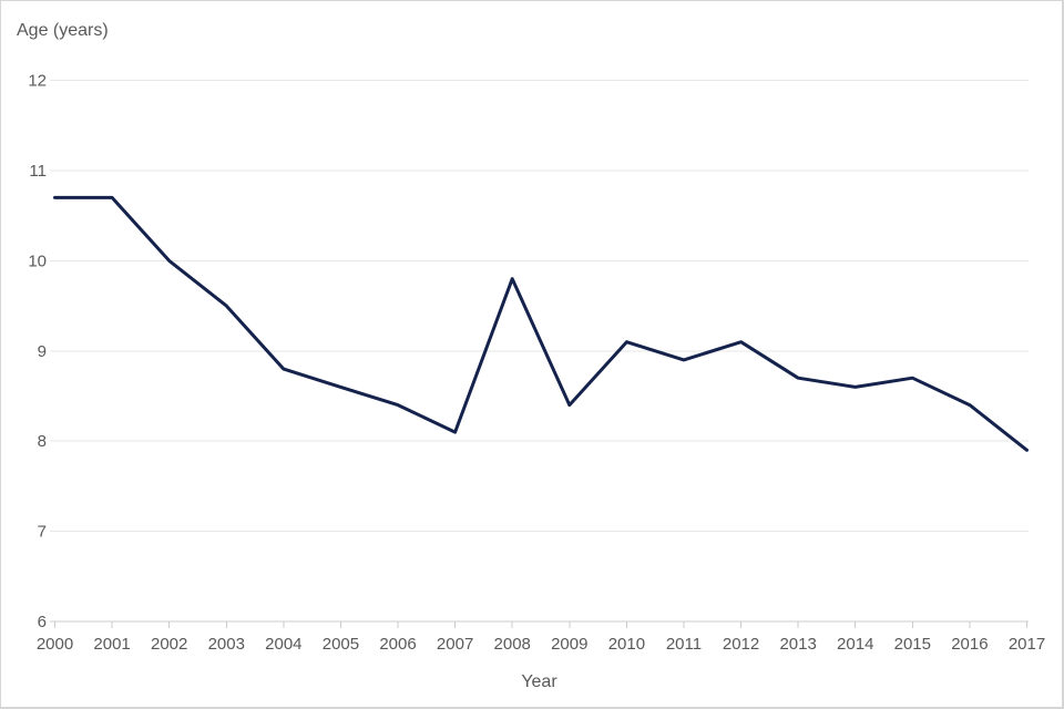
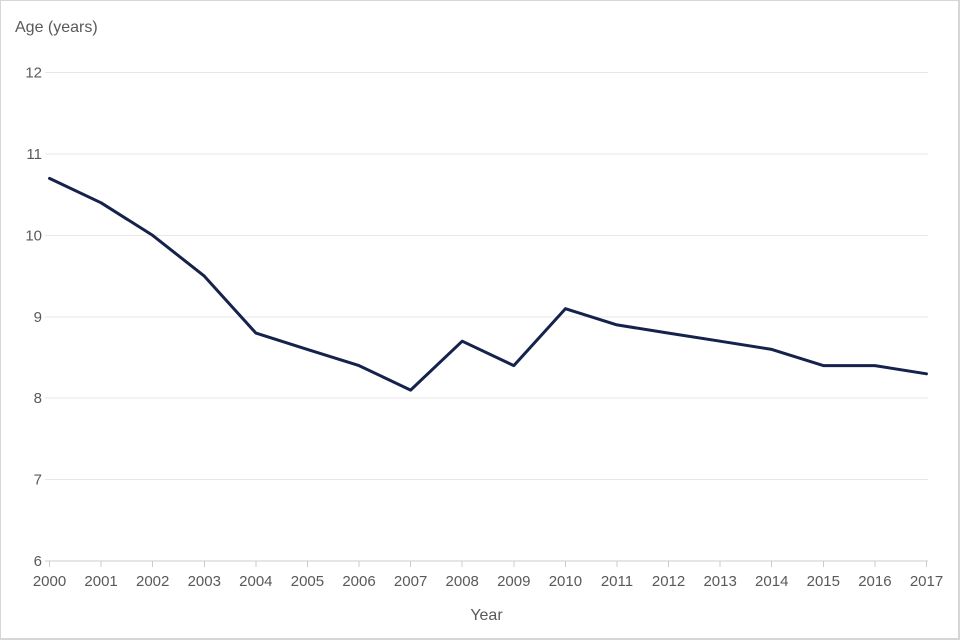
2001: 10.7 -> 10.4
2008: 9.8 -> 8.7
2012: 9.1 -> 8.8
2015: 8.7 -> 8.4
2017: 7.9 -> 8.3
